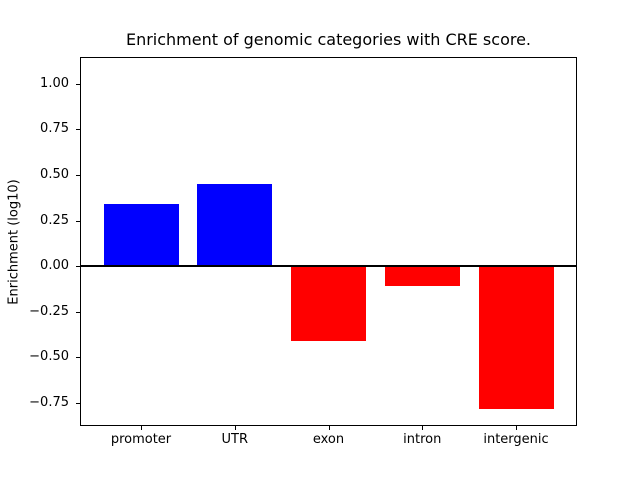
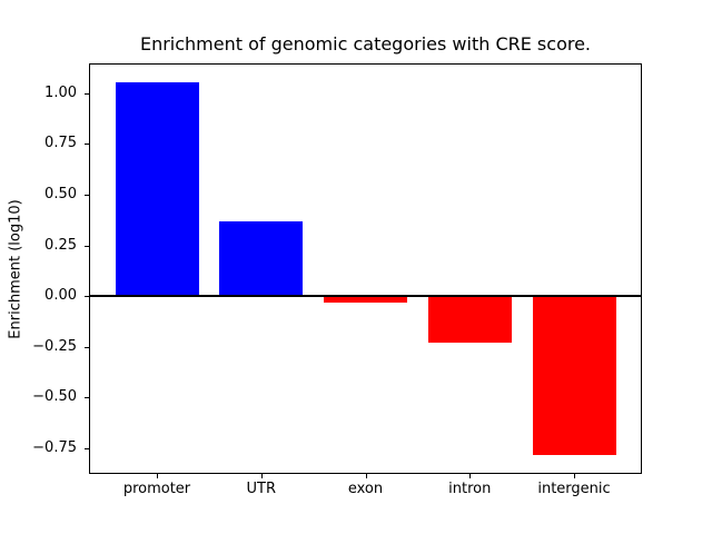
promoter: 0.34 -> 1.05
UTR: 0.45 -> 0.37
exon: -0.41 -> -0.03
intron: -0.11 -> -0.23
